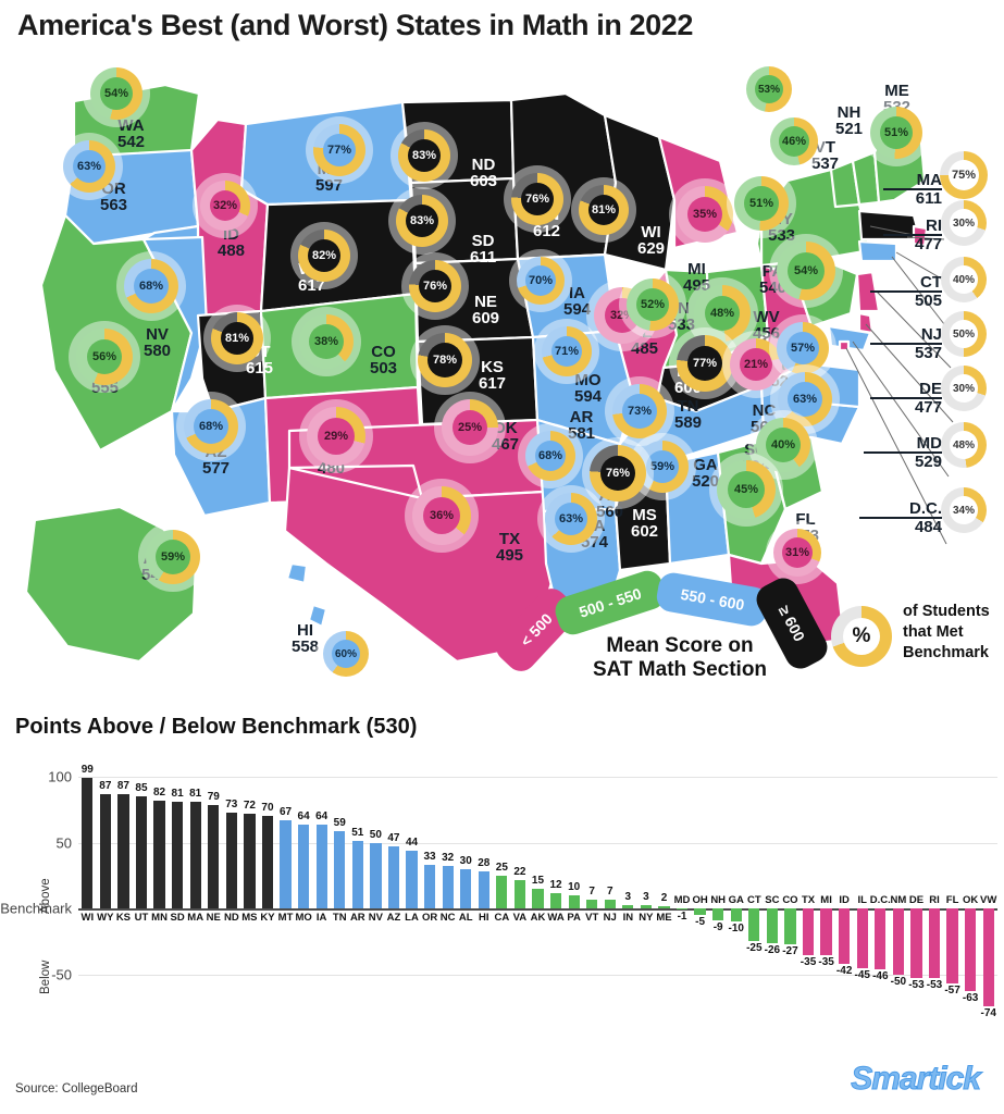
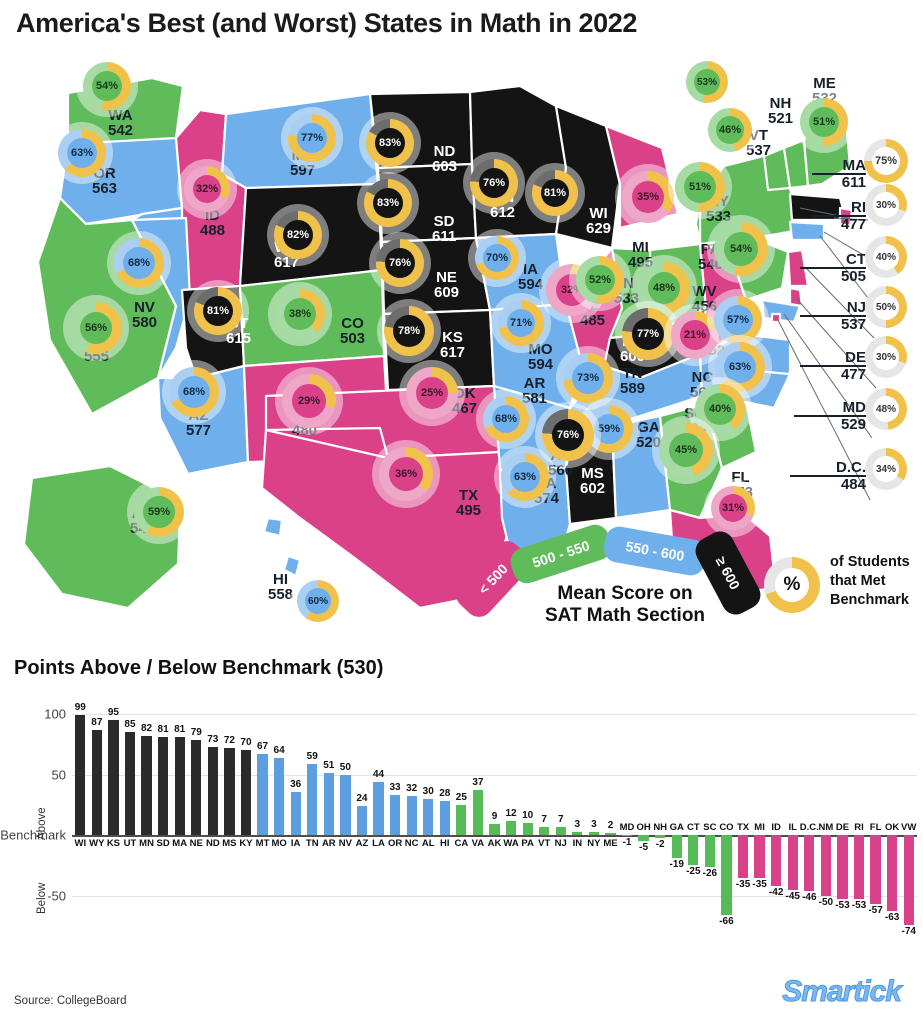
KS: 87 -> 95
IA: 64 -> 36
AZ: 47 -> 24
VA: 22 -> 37
AK: 15 -> 9
NH: -9 -> -2
GA: -10 -> -19
CO: -27 -> -66
